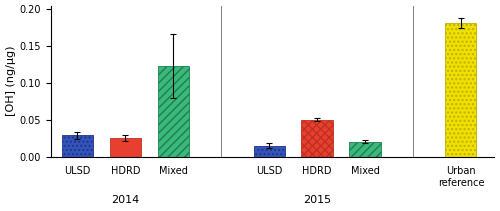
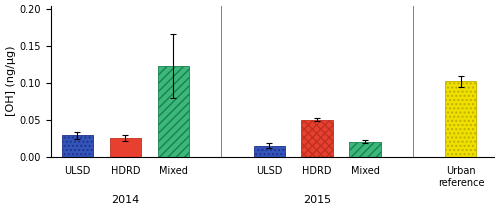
Urban reference: 0.181 -> 0.102
